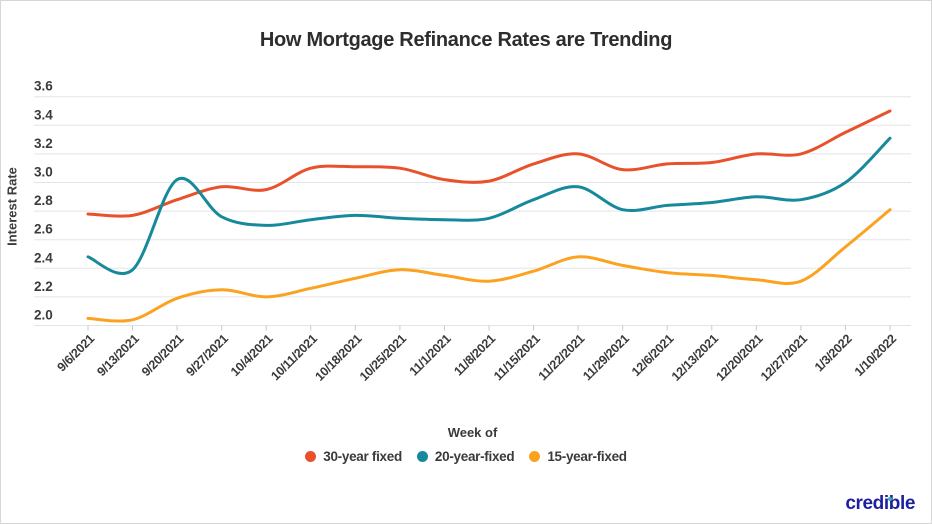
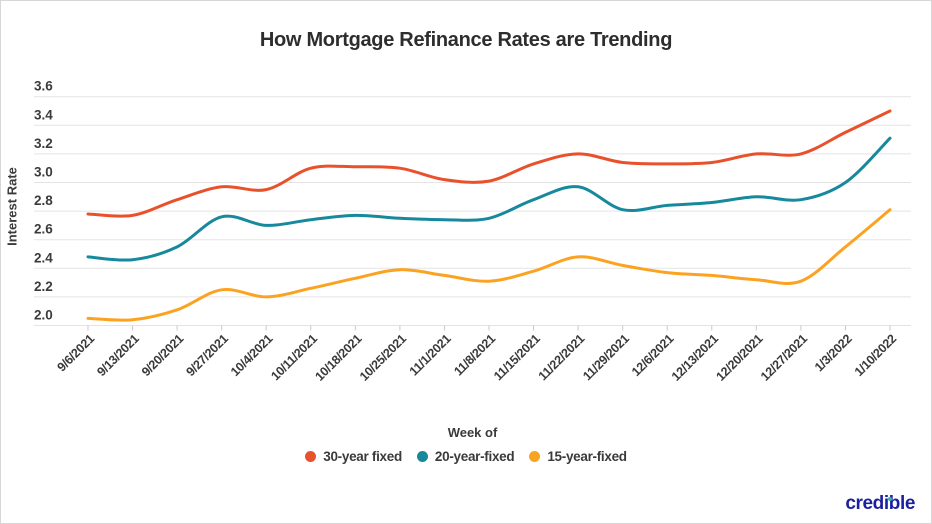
20-year-fixed/9/13/2021: 2.39 -> 2.46
20-year-fixed/9/20/2021: 3.02 -> 2.55
15-year-fixed/9/20/2021: 2.19 -> 2.11
30-year fixed/11/29/2021: 3.09 -> 3.14
